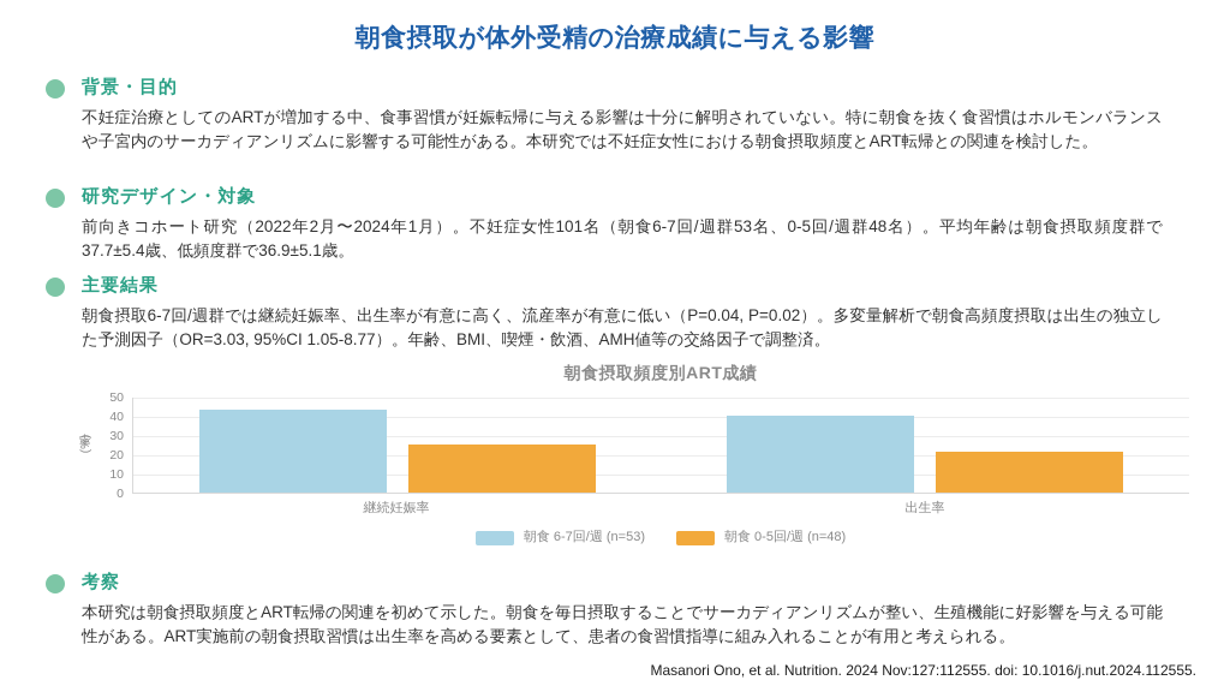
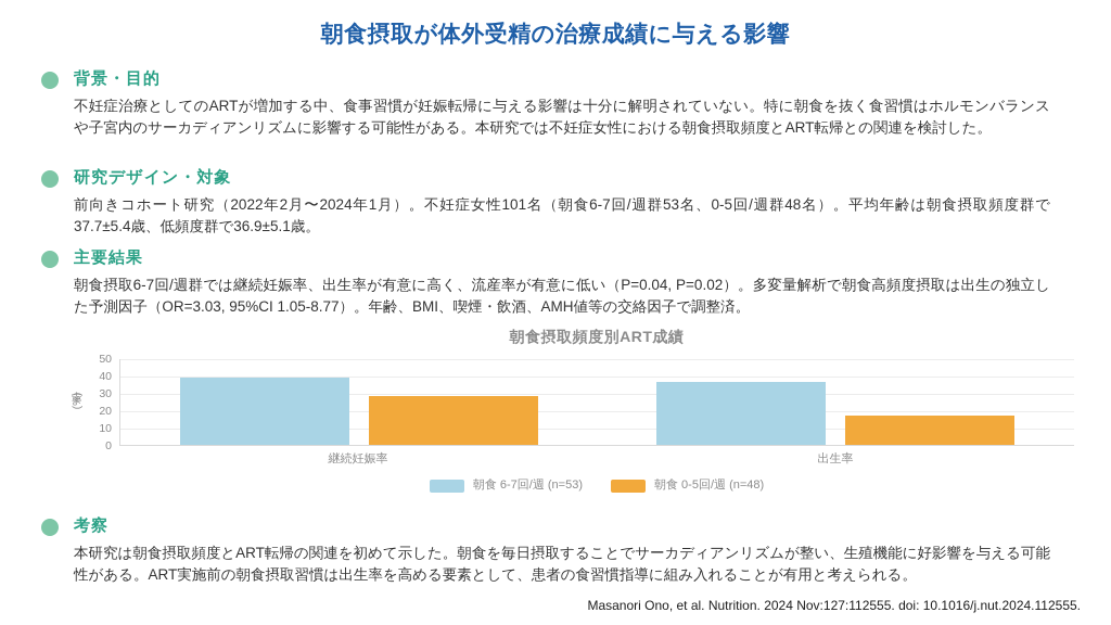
朝食 6-7回/週 (n=53)/継続妊娠率: 43 -> 39
朝食 0-5回/週 (n=48)/継続妊娠率: 25 -> 28
朝食 6-7回/週 (n=53)/出生率: 40 -> 36
朝食 0-5回/週 (n=48)/出生率: 21 -> 17
